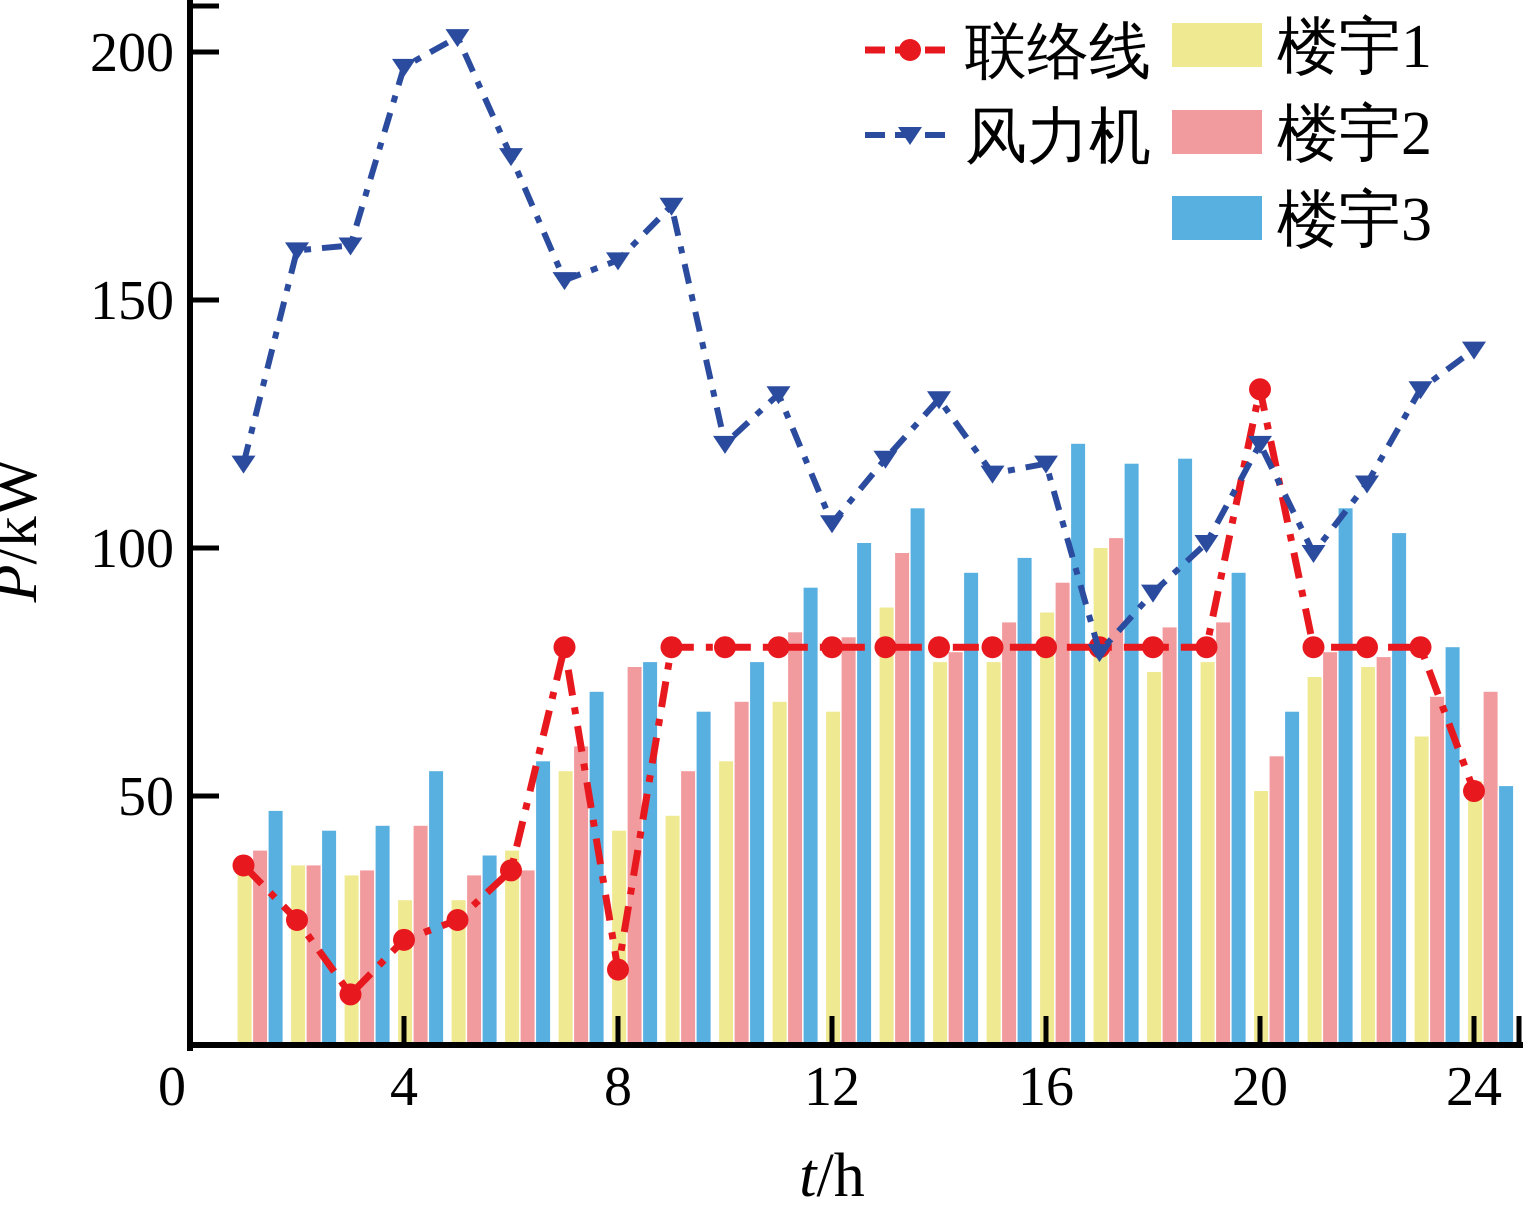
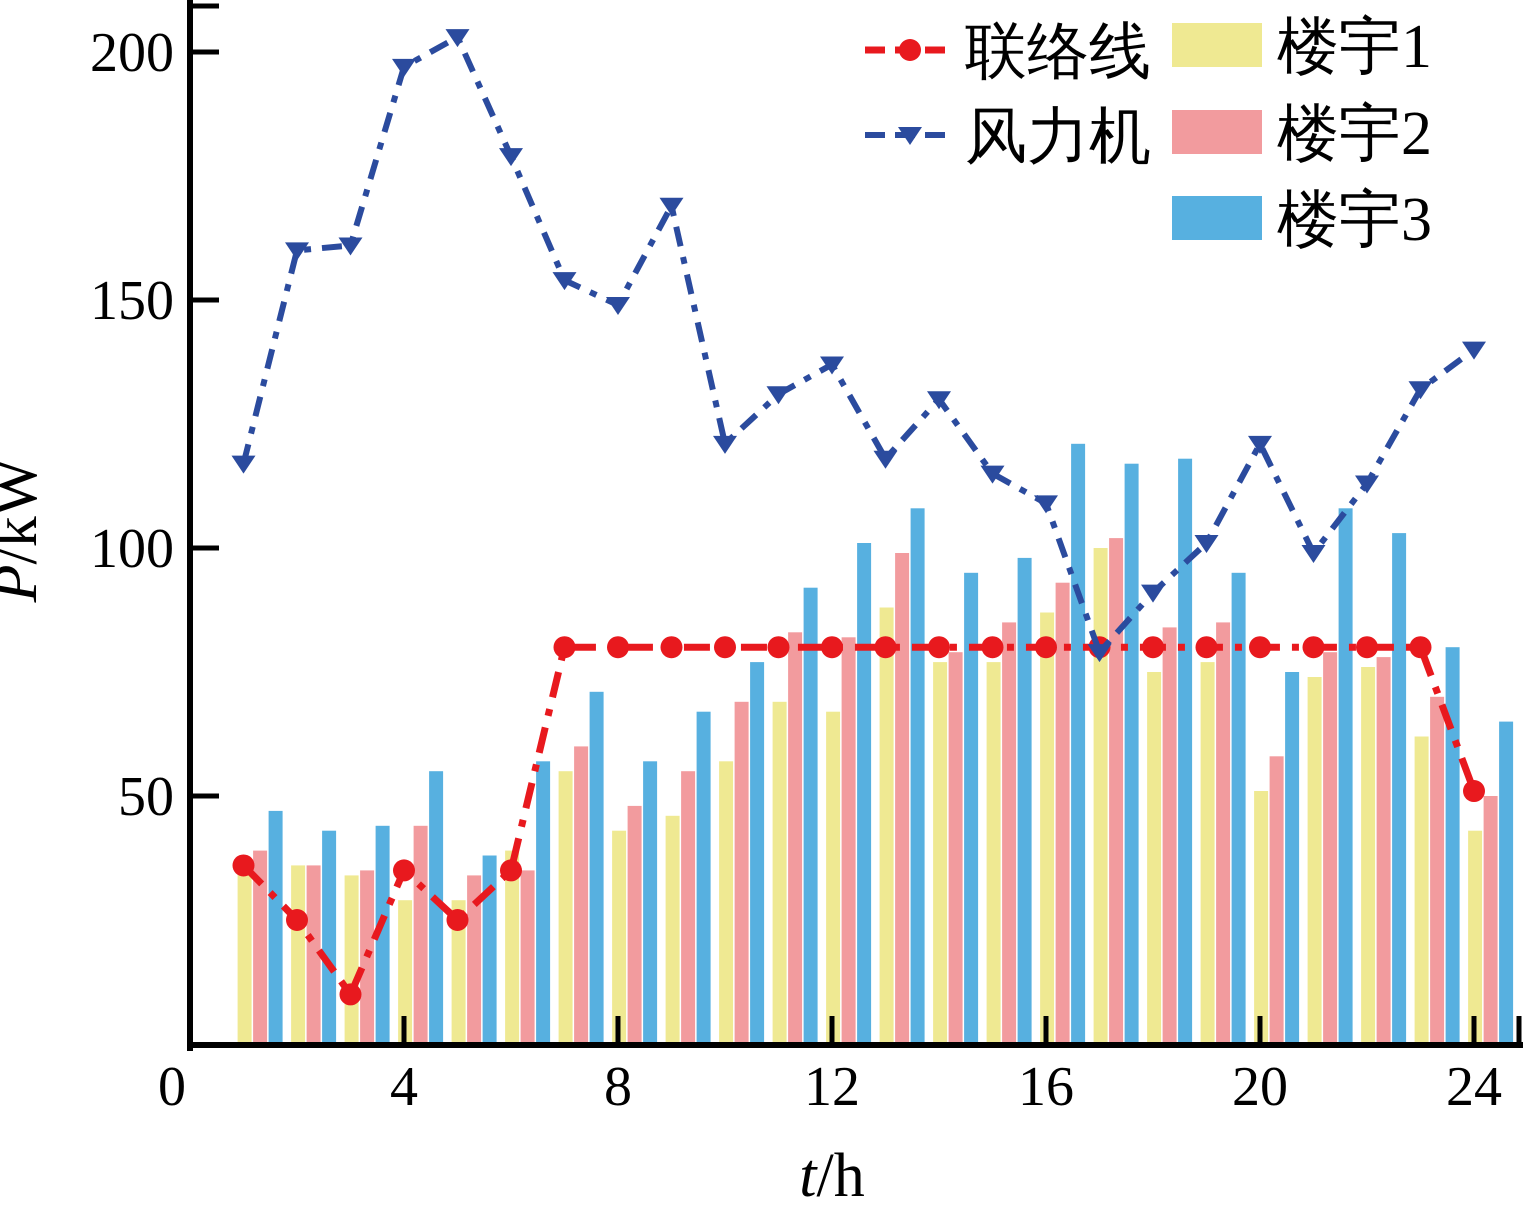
联络线/4: 21 -> 35
联络线/8: 15 -> 80
风力机/8: 158 -> 149
楼宇2/8: 76 -> 48
楼宇3/8: 77 -> 57
风力机/12: 105 -> 137
风力机/16: 117 -> 109
联络线/20: 132 -> 80
楼宇3/20: 67 -> 75
楼宇1/24: 53 -> 43
楼宇2/24: 71 -> 50
楼宇3/24: 52 -> 65
